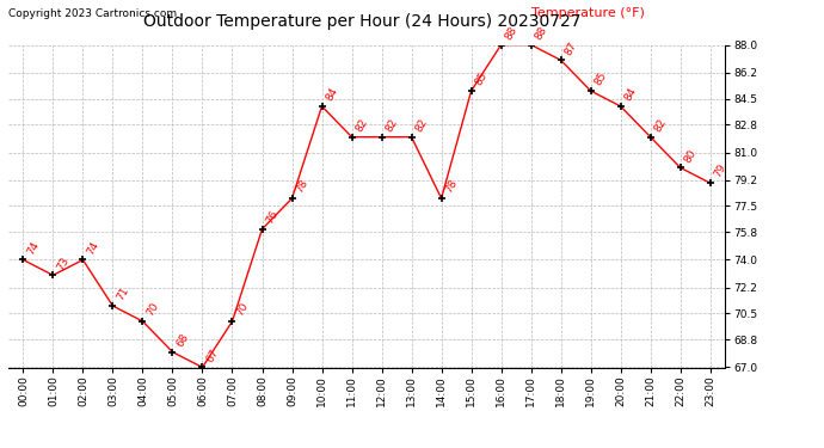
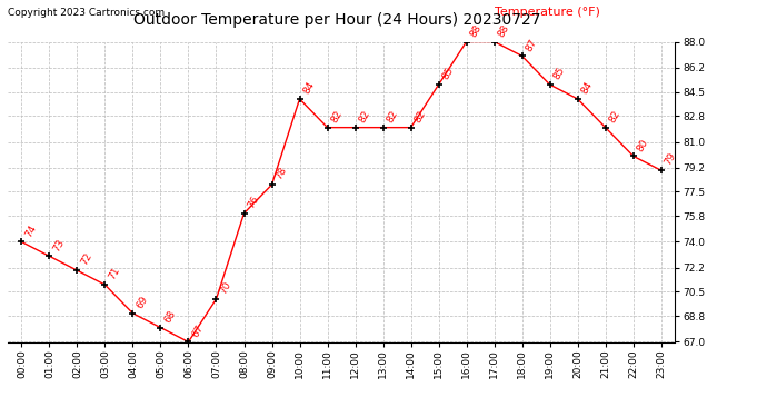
02:00: 74 -> 72
04:00: 70 -> 69
14:00: 78 -> 82
